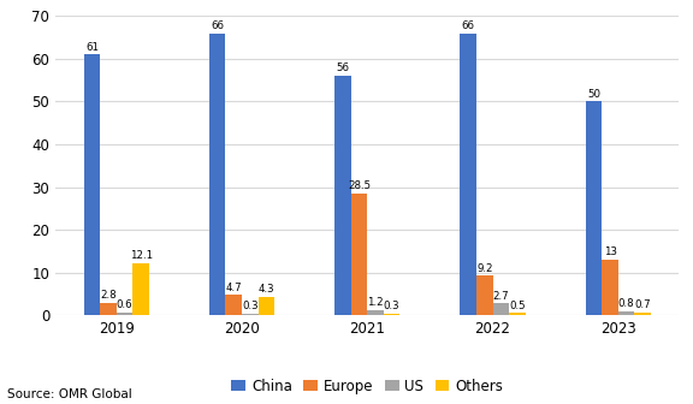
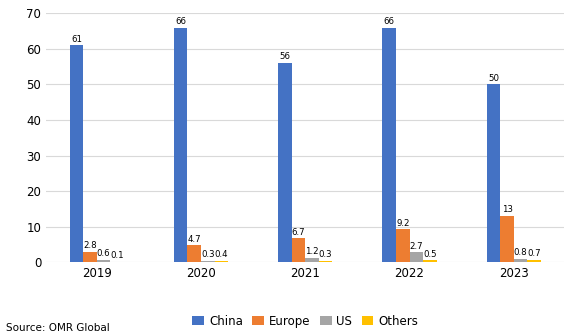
Others/2019: 12.1 -> 0.1
Others/2020: 4.3 -> 0.4
Europe/2021: 28.5 -> 6.7
